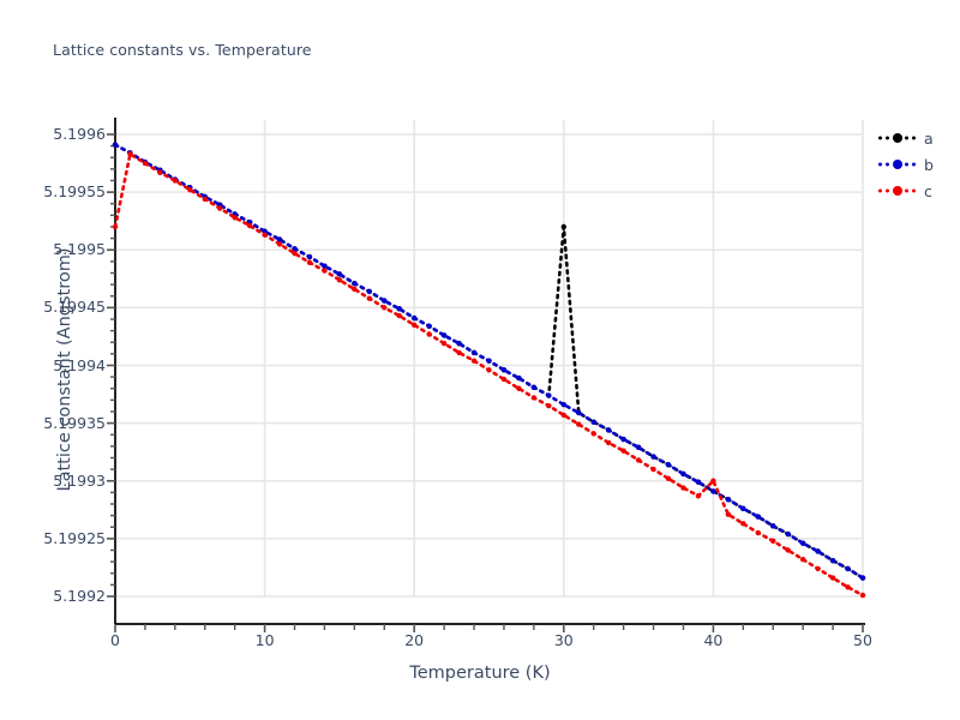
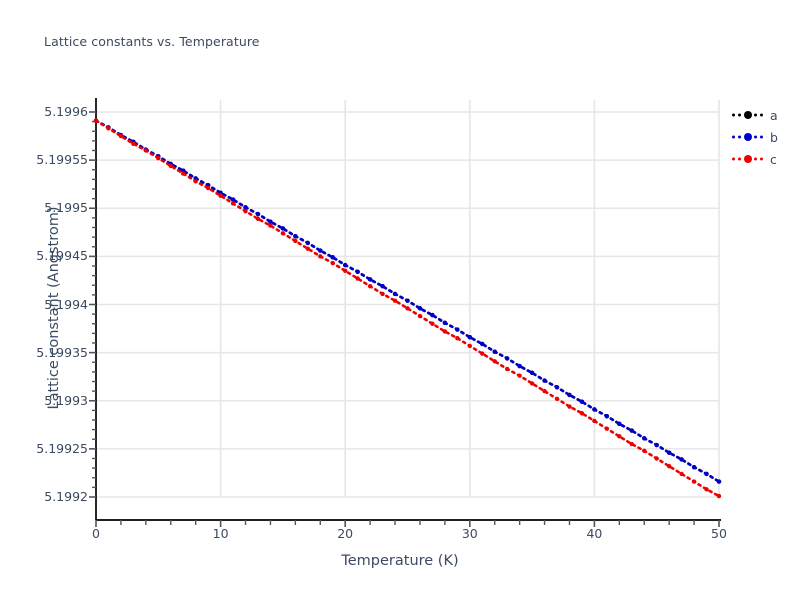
c/0: 5.19952 -> 5.19959
a/30: 5.19952 -> 5.19937
c/40: 5.19930 -> 5.19928
